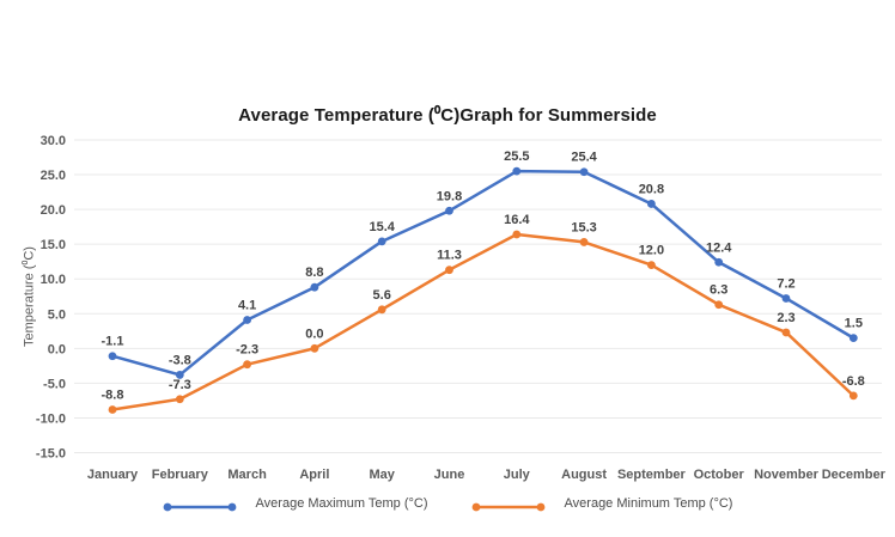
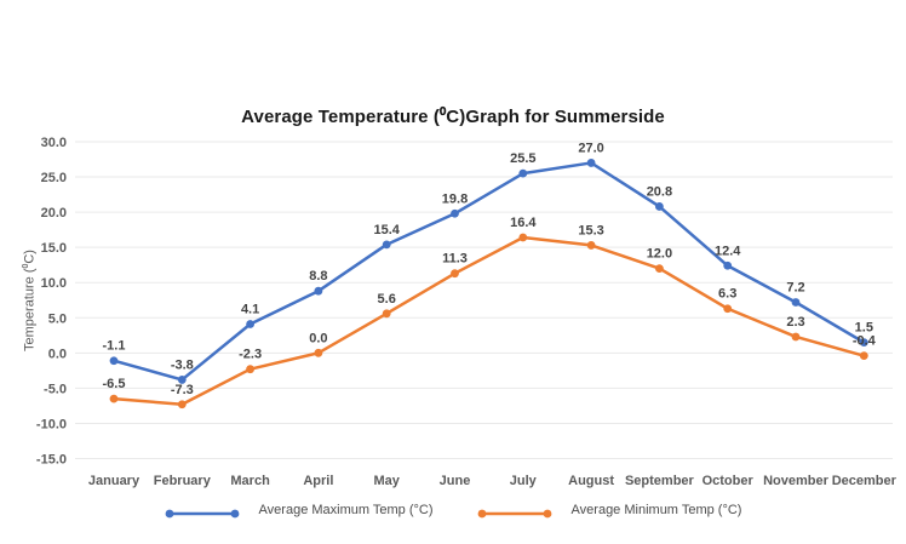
Average Minimum Temp (°C)/January: -8.8 -> -6.5
Average Maximum Temp (°C)/August: 25.4 -> 27.0
Average Minimum Temp (°C)/December: -6.8 -> -0.4
